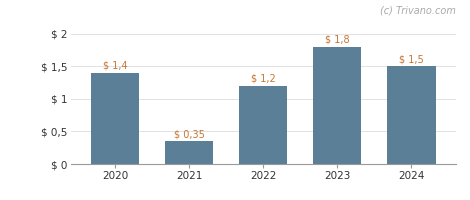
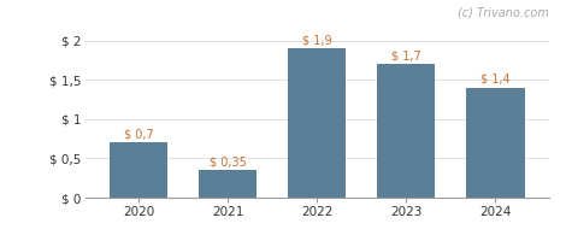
2020: 1,4 -> 0,7
2022: 1,2 -> 1,9
2023: 1,8 -> 1,7
2024: 1,5 -> 1,4
